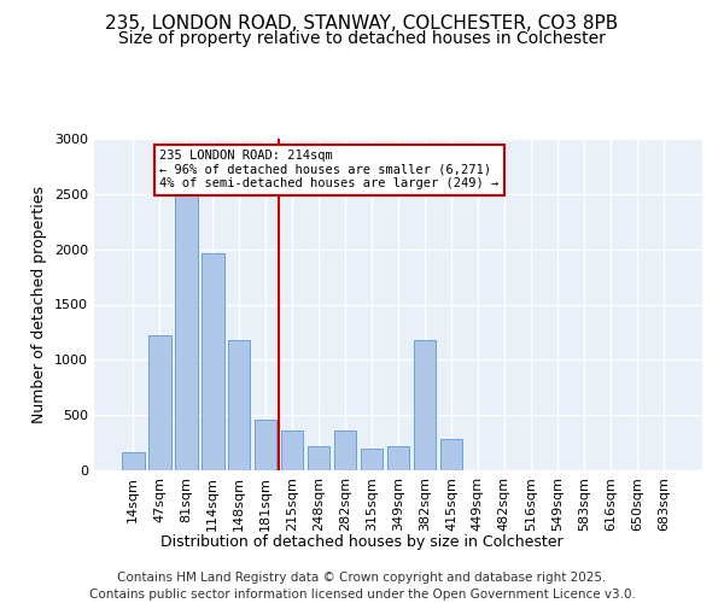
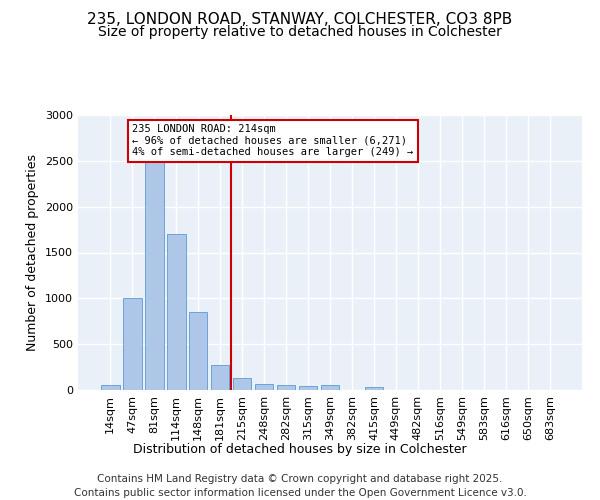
14sqm: 160 -> 50
47sqm: 1220 -> 1000
114sqm: 1960 -> 1700
148sqm: 1180 -> 850
181sqm: 460 -> 270
215sqm: 360 -> 130
248sqm: 220 -> 70
282sqm: 360 -> 50
315sqm: 200 -> 40
349sqm: 220 -> 50
382sqm: 1180 -> 0
415sqm: 280 -> 30
